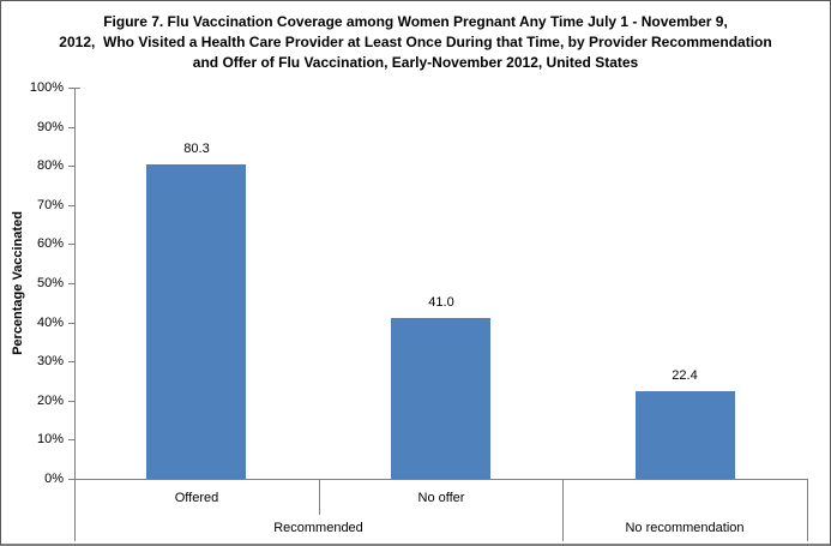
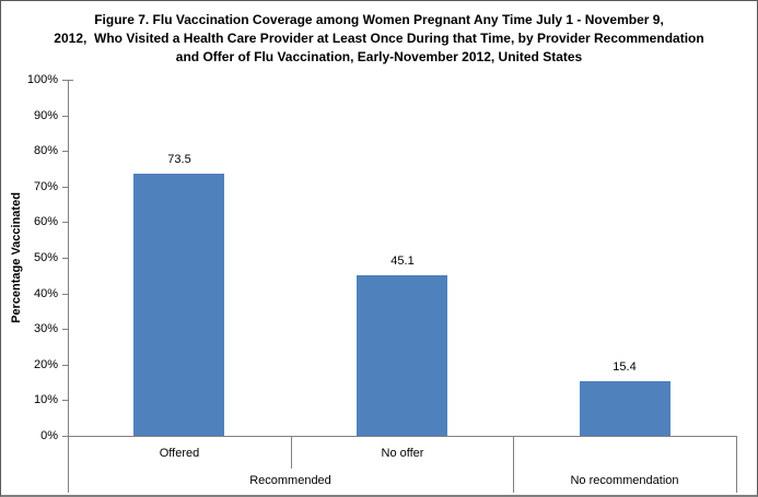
Offered: 80.3 -> 73.5
No offer: 41.0 -> 45.1
No recommendation: 22.4 -> 15.4
